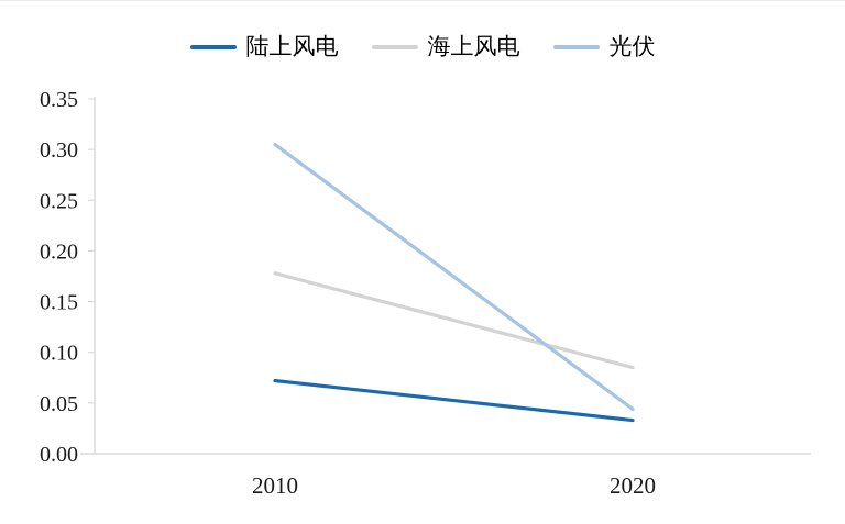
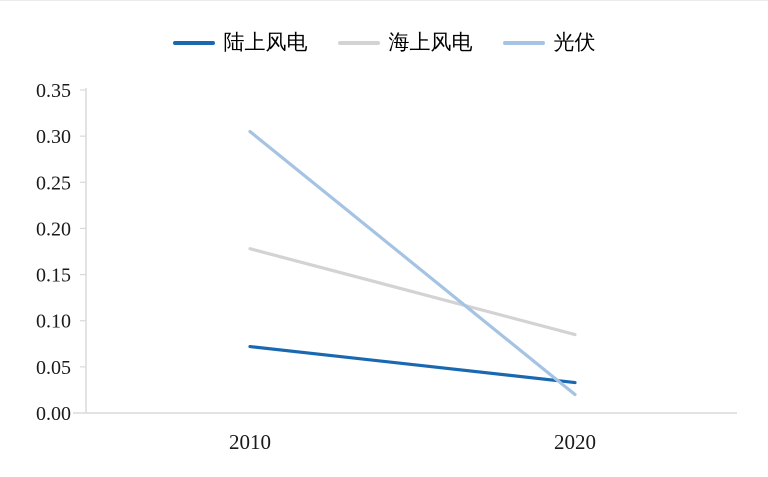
光伏/2020: 0.04 -> 0.02
